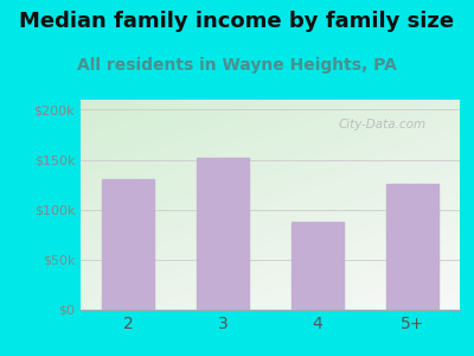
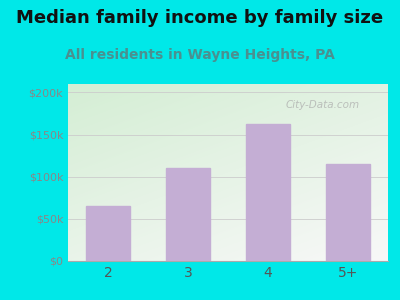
2: $130k -> $65k
3: $152k -> $110k
4: $88k -> $163k
5+: $126k -> $115k
